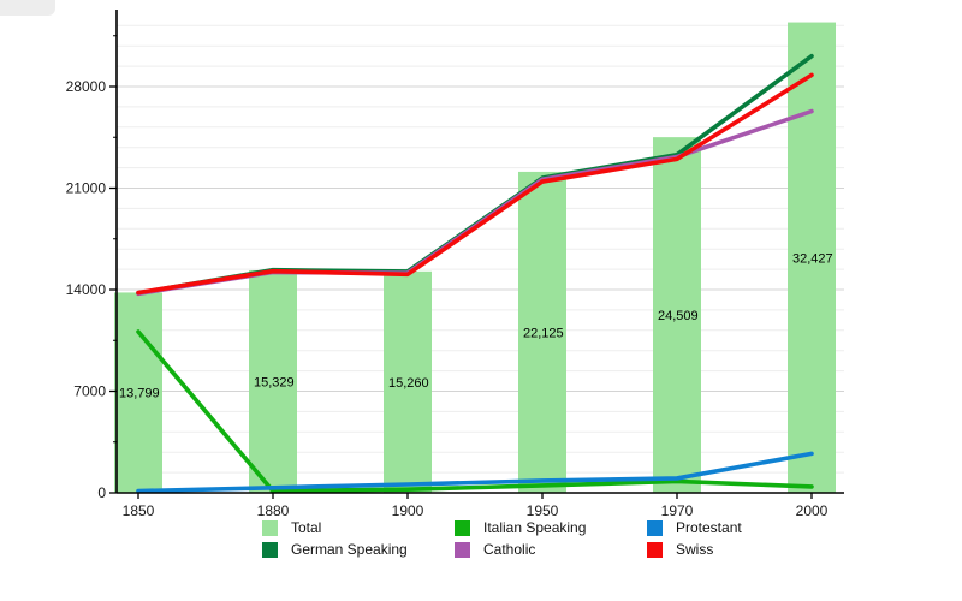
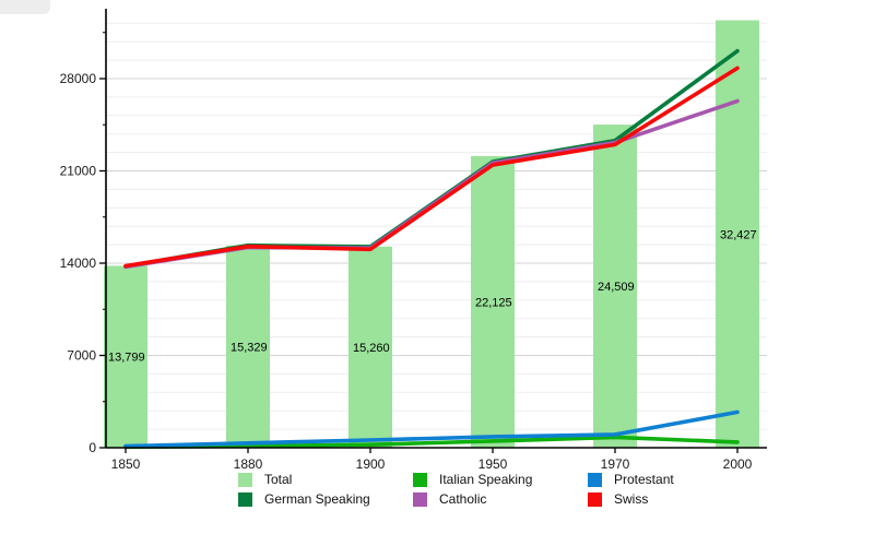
Italian Speaking/1850: 11100 -> 100
